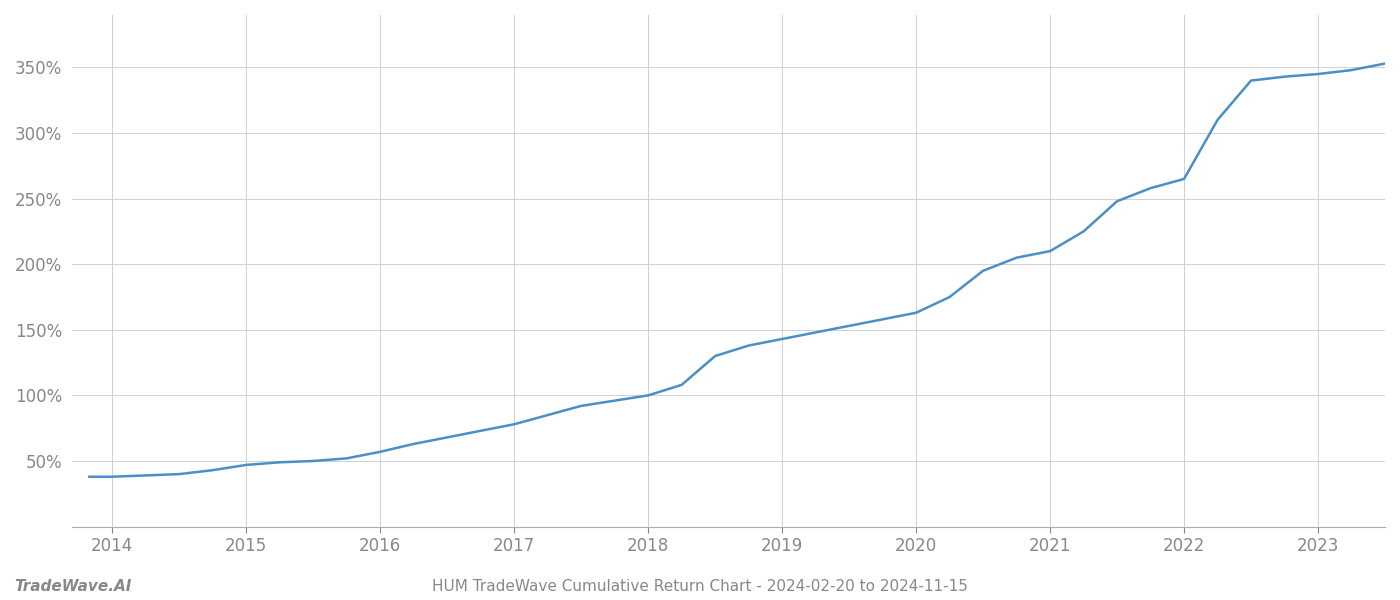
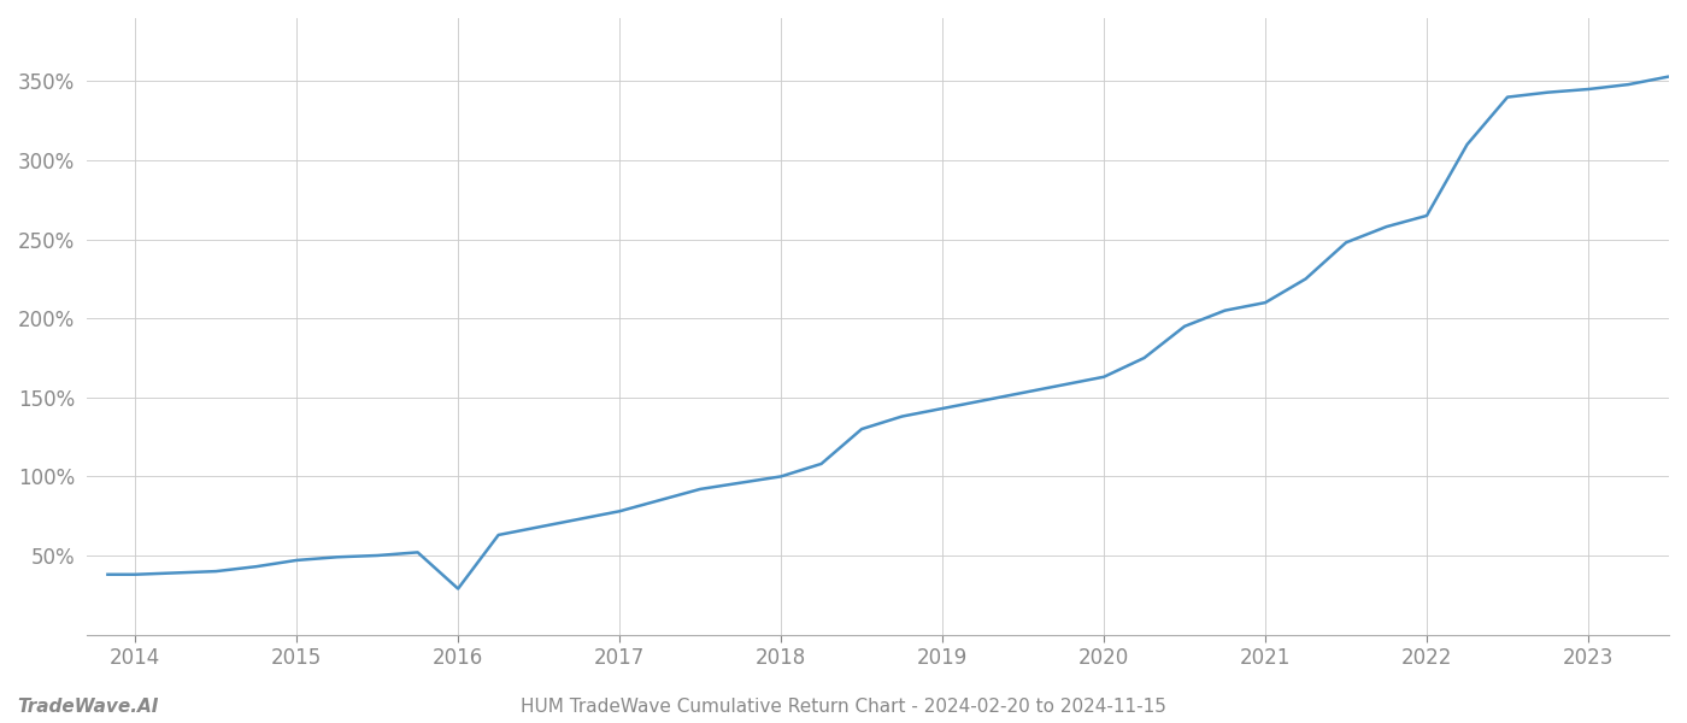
2016: 57% -> 29%
